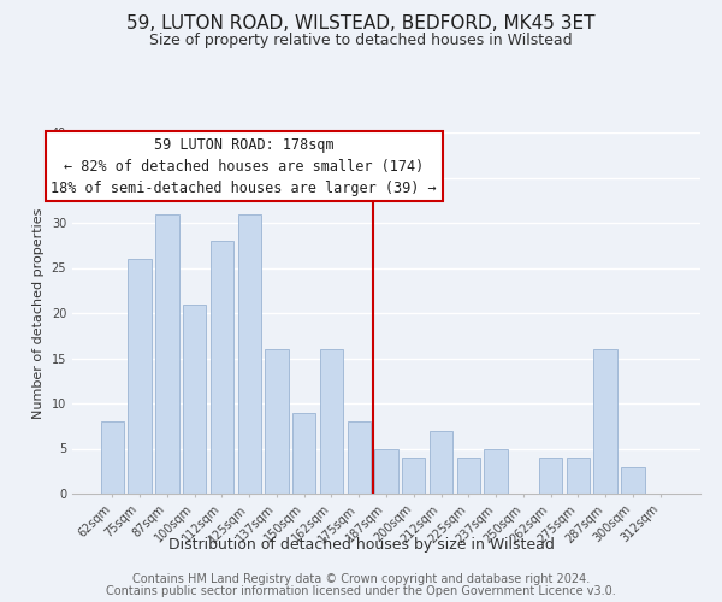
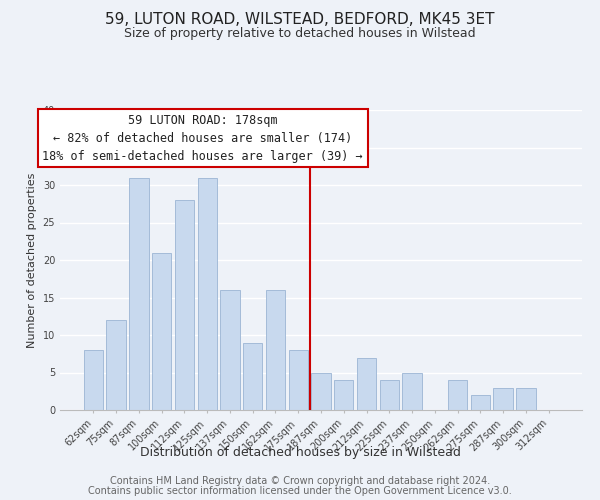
75sqm: 26 -> 12
275sqm: 4 -> 2
287sqm: 16 -> 3
